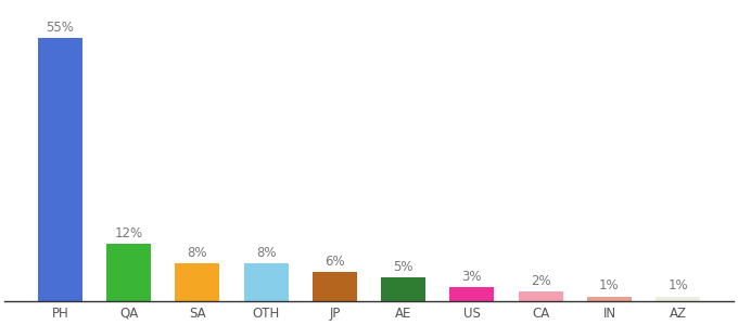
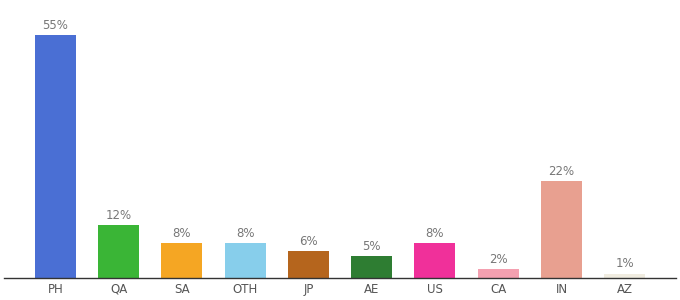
US: 3% -> 8%
IN: 1% -> 22%
